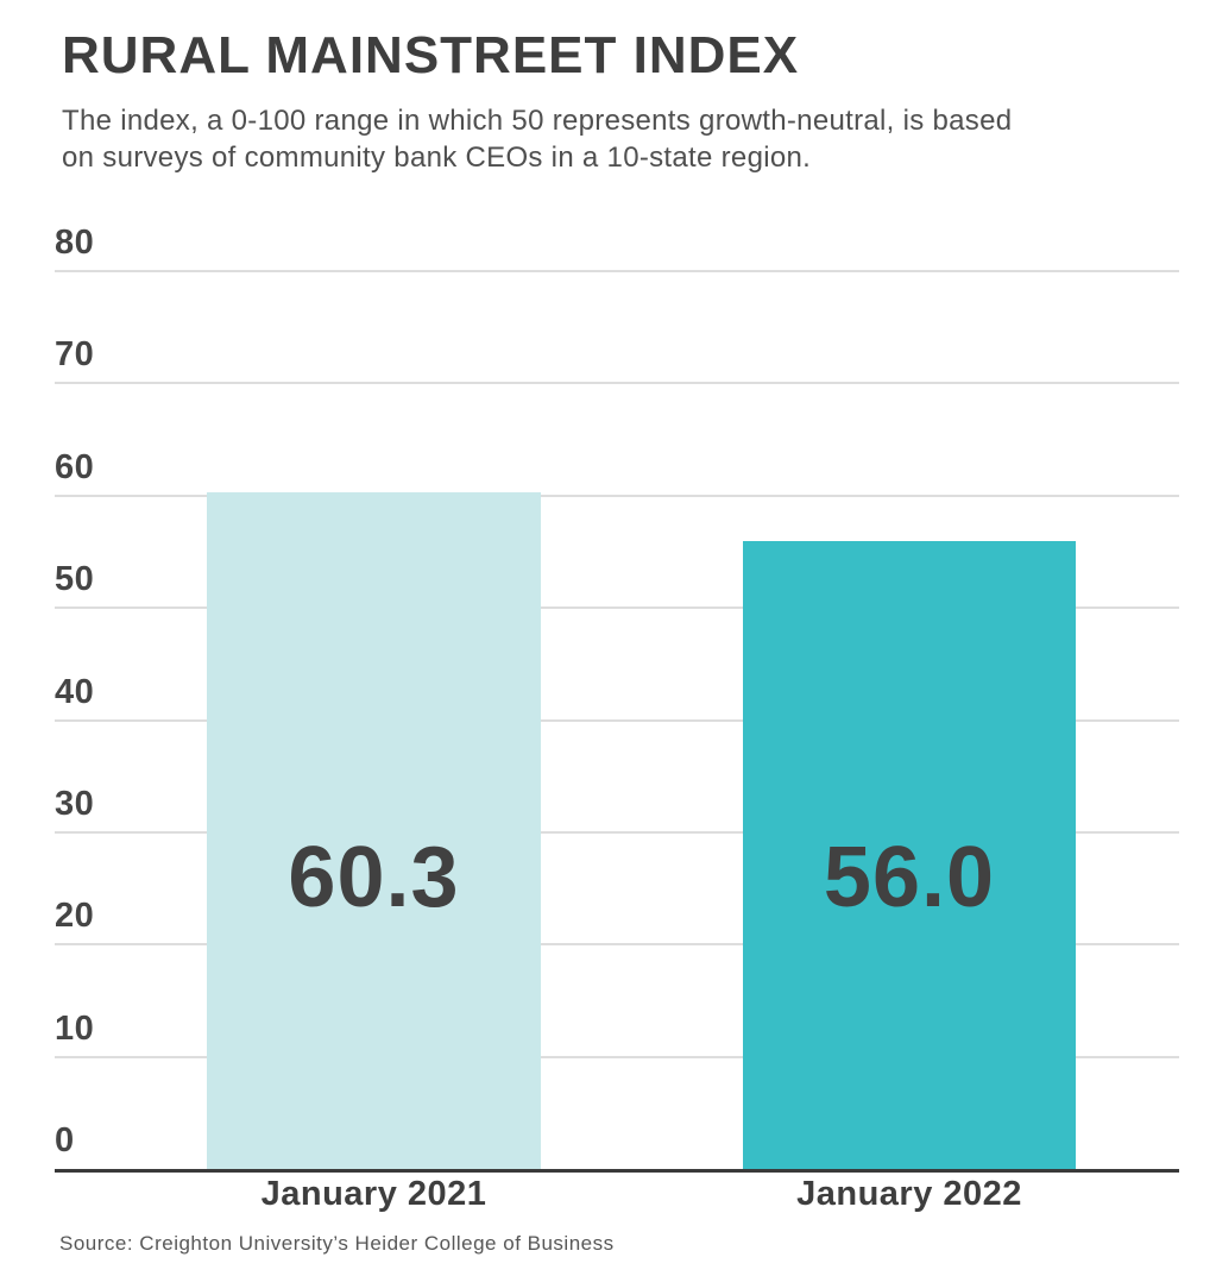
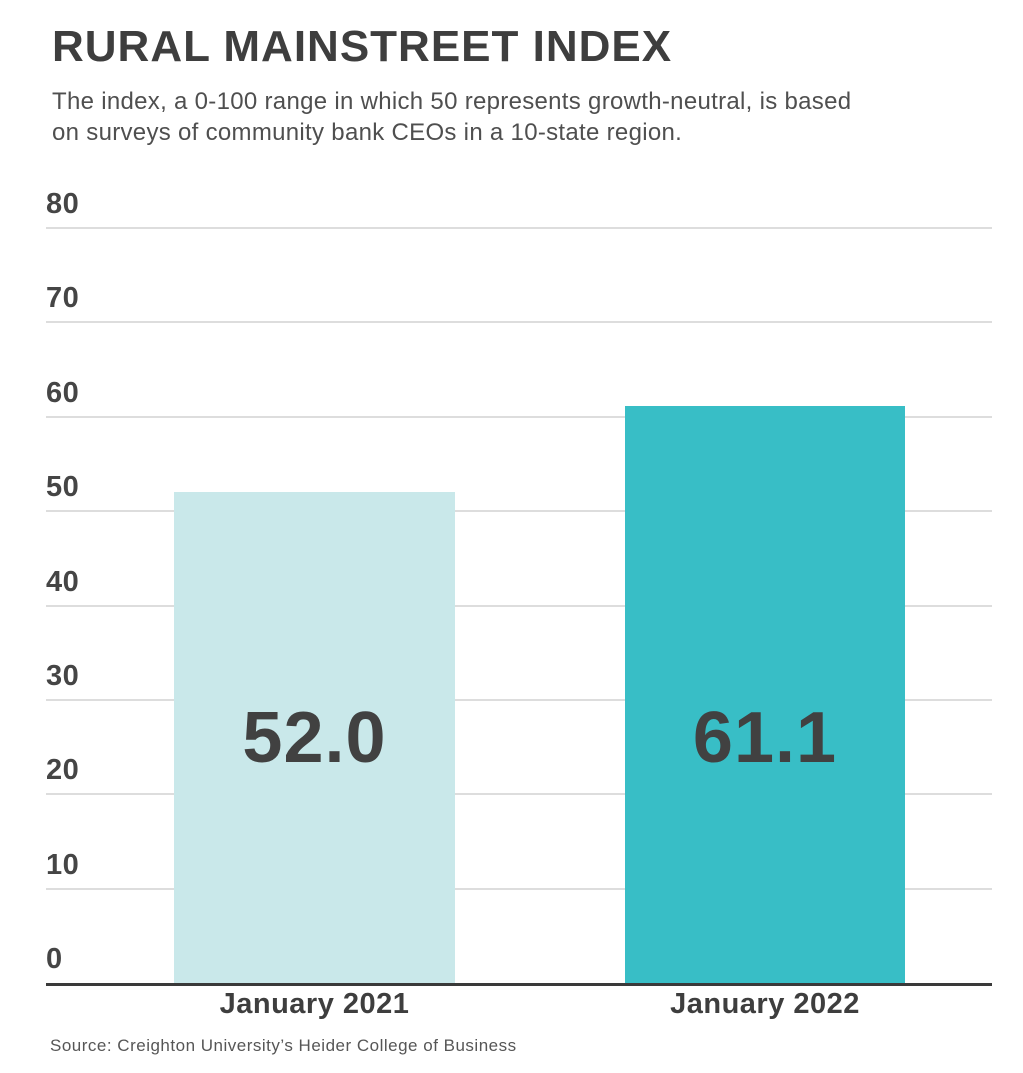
January 2021: 60.3 -> 52.0
January 2022: 56.0 -> 61.1
